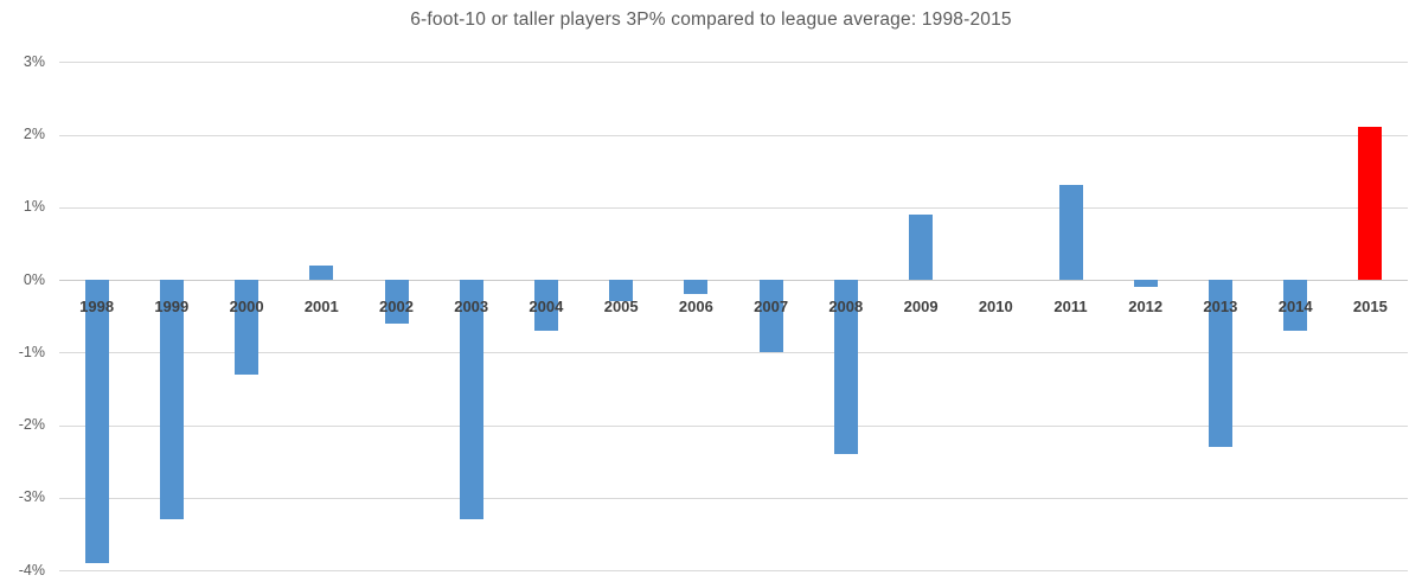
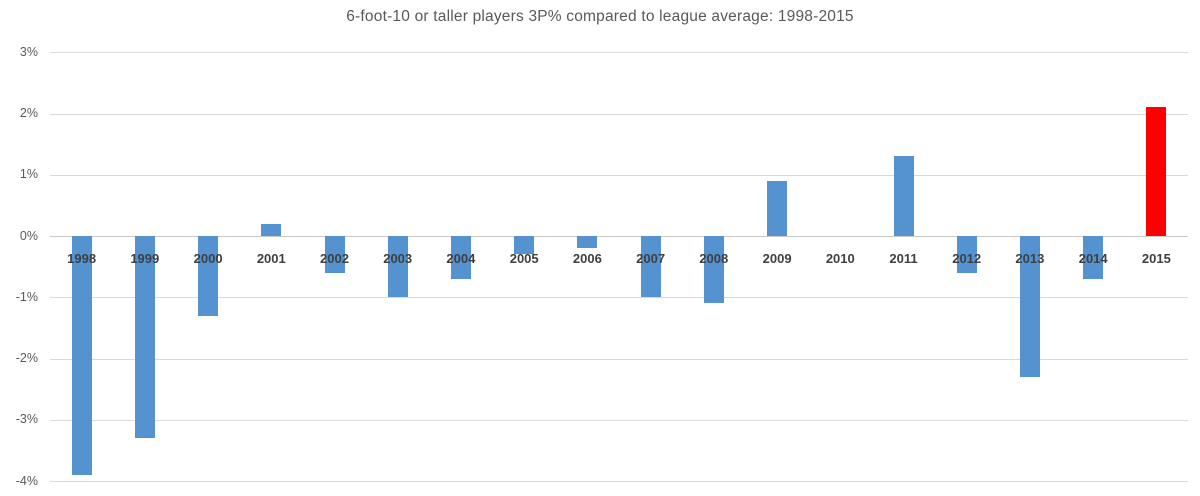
2003: -3.3% -> -1.0%
2008: -2.4% -> -1.1%
2012: -0.1% -> -0.6%
